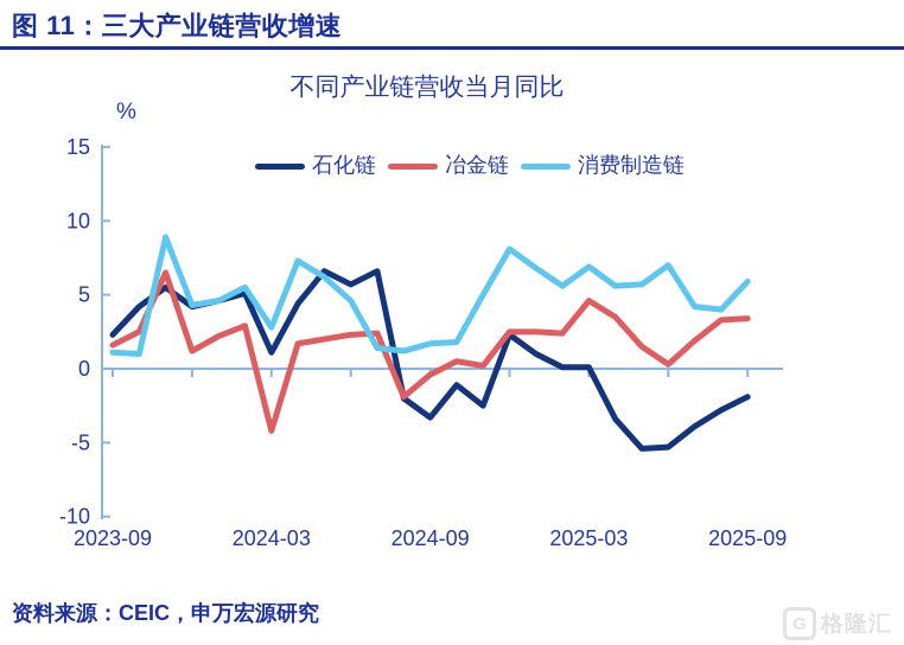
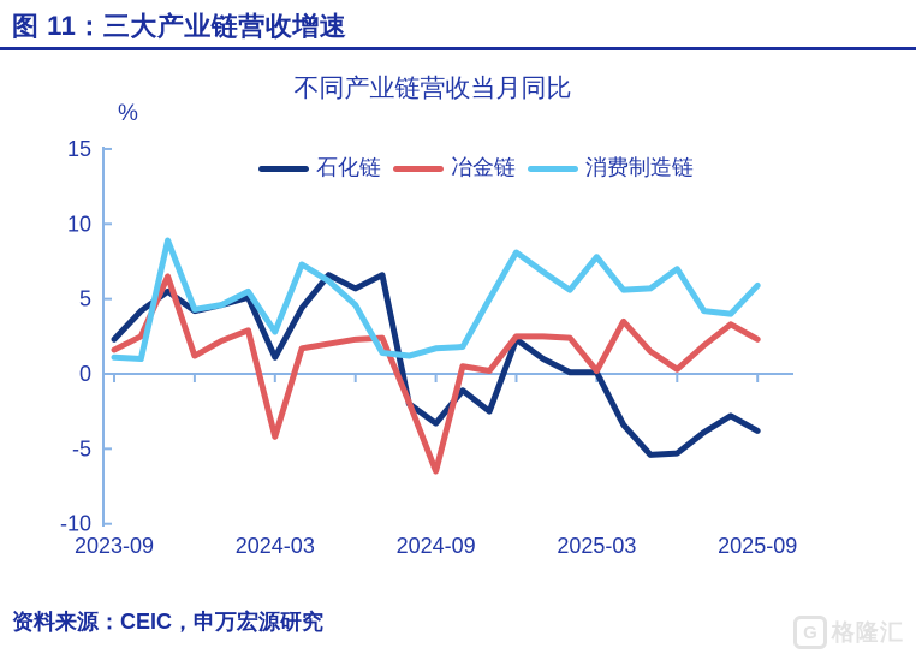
冶金链/2024-09: -0.4 -> -6.5
冶金链/2025-03: 4.6 -> 0.2
消费制造链/2025-03: 6.9 -> 7.8
石化链/2025-09: -1.9 -> -3.8
冶金链/2025-09: 3.4 -> 2.3
